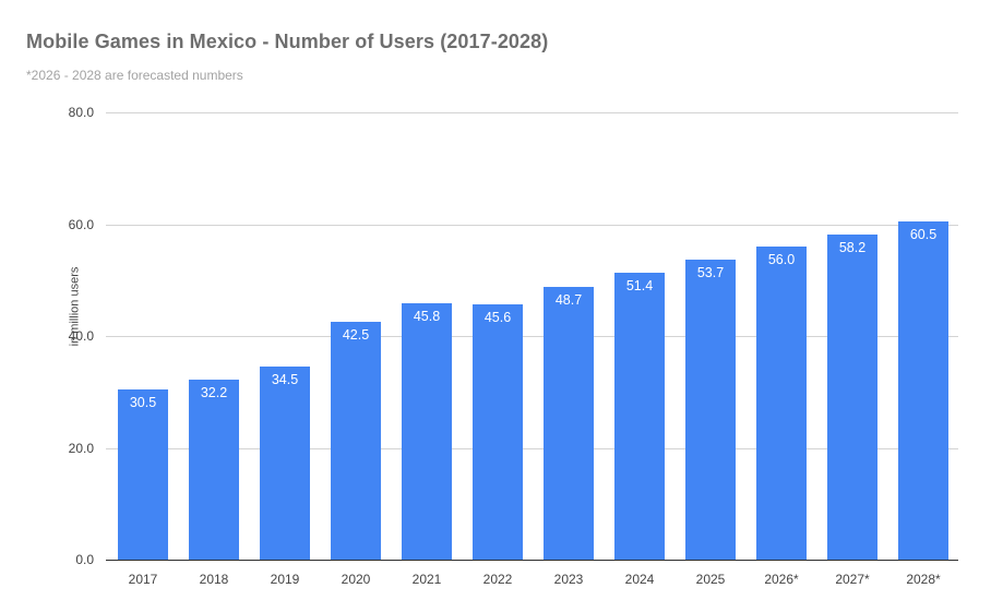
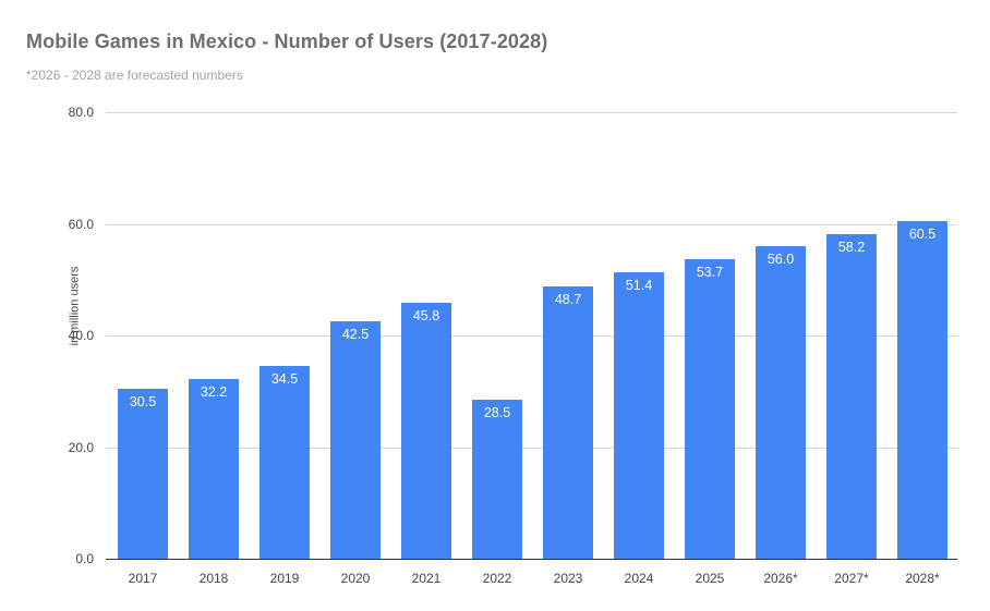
2022: 45.6 -> 28.5
